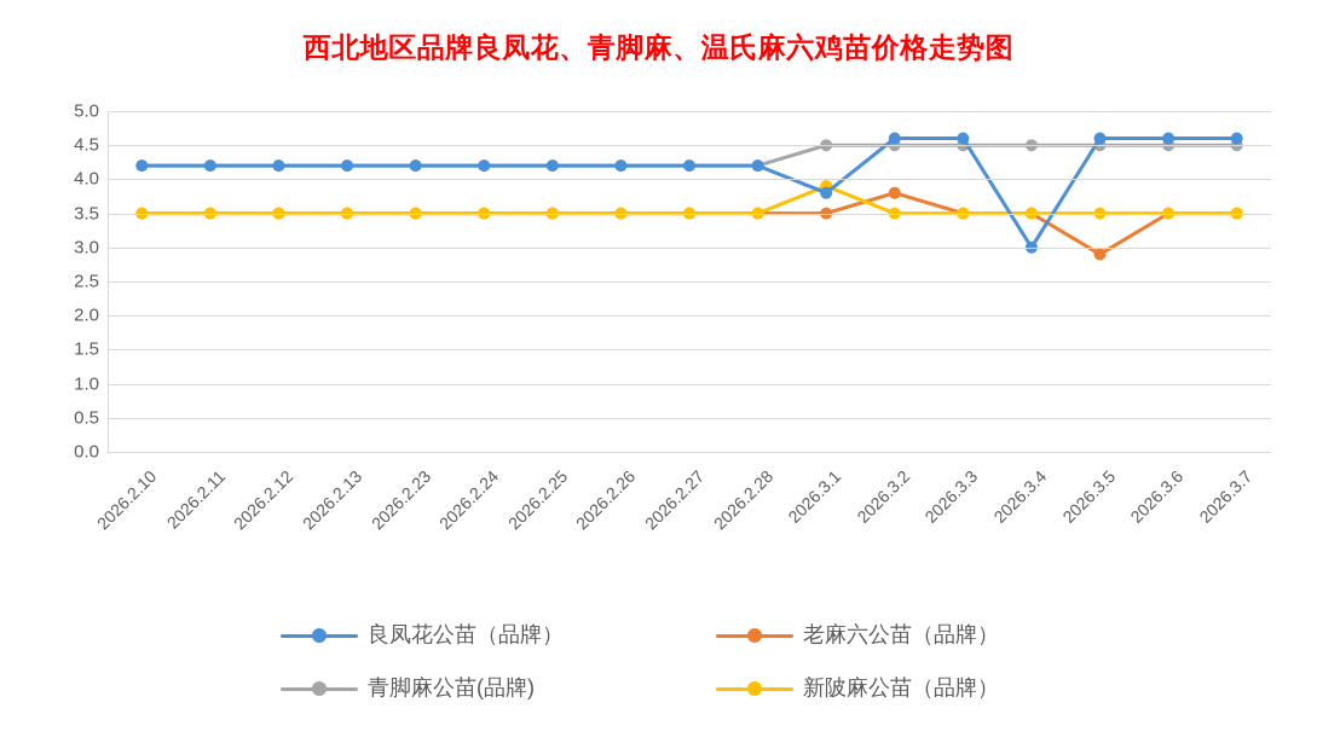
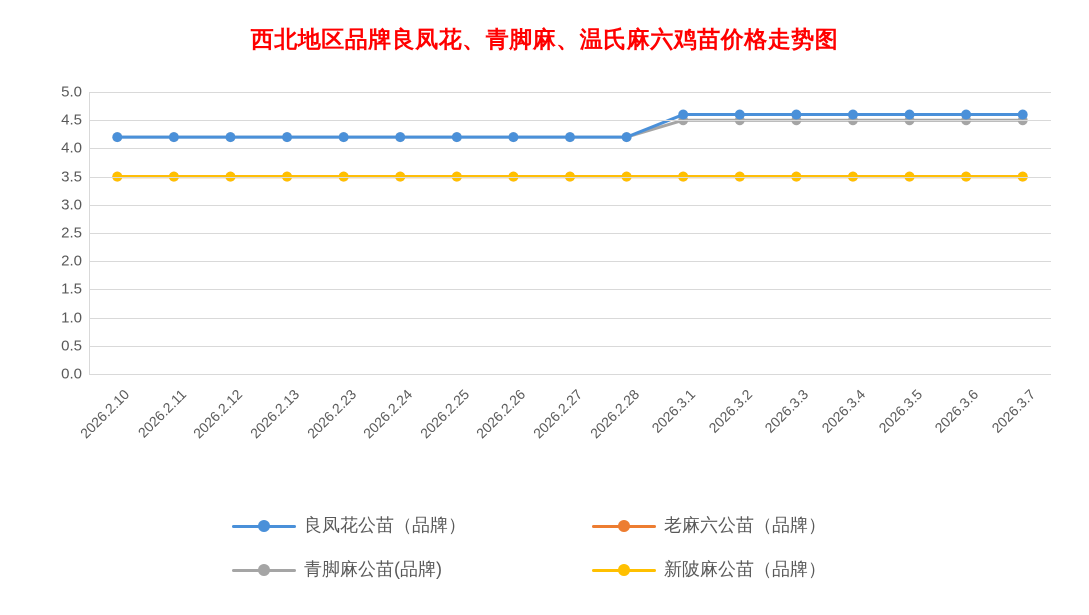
良凤花公苗（品牌）/2026.3.1: 3.8 -> 4.6
新陂麻公苗（品牌）/2026.3.1: 3.9 -> 3.5
老麻六公苗（品牌）/2026.3.2: 3.8 -> 3.5
良凤花公苗（品牌）/2026.3.4: 3.0 -> 4.6
老麻六公苗（品牌）/2026.3.5: 2.9 -> 3.5
